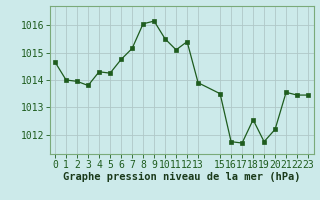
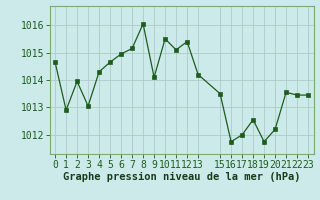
1: 1014.00 -> 1012.90
3: 1013.80 -> 1013.05
5: 1014.25 -> 1014.65
6: 1014.75 -> 1014.95
9: 1016.15 -> 1014.10
13: 1013.90 -> 1014.20
17: 1011.70 -> 1012.00
